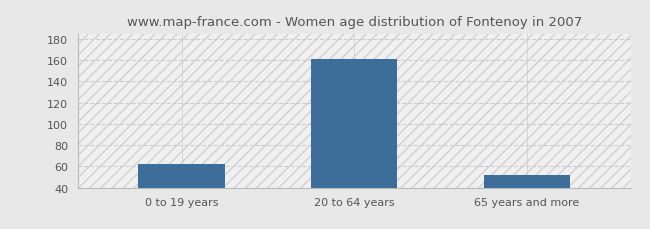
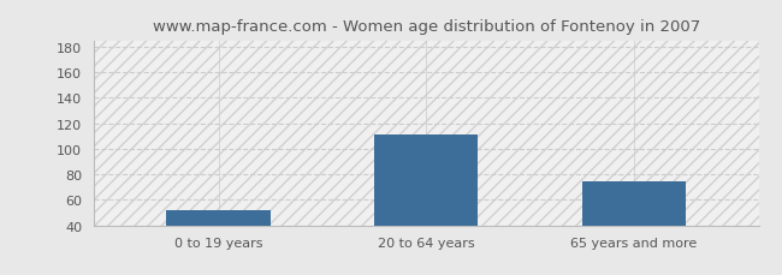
0 to 19 years: 62 -> 52
20 to 64 years: 161 -> 111
65 years and more: 52 -> 74
